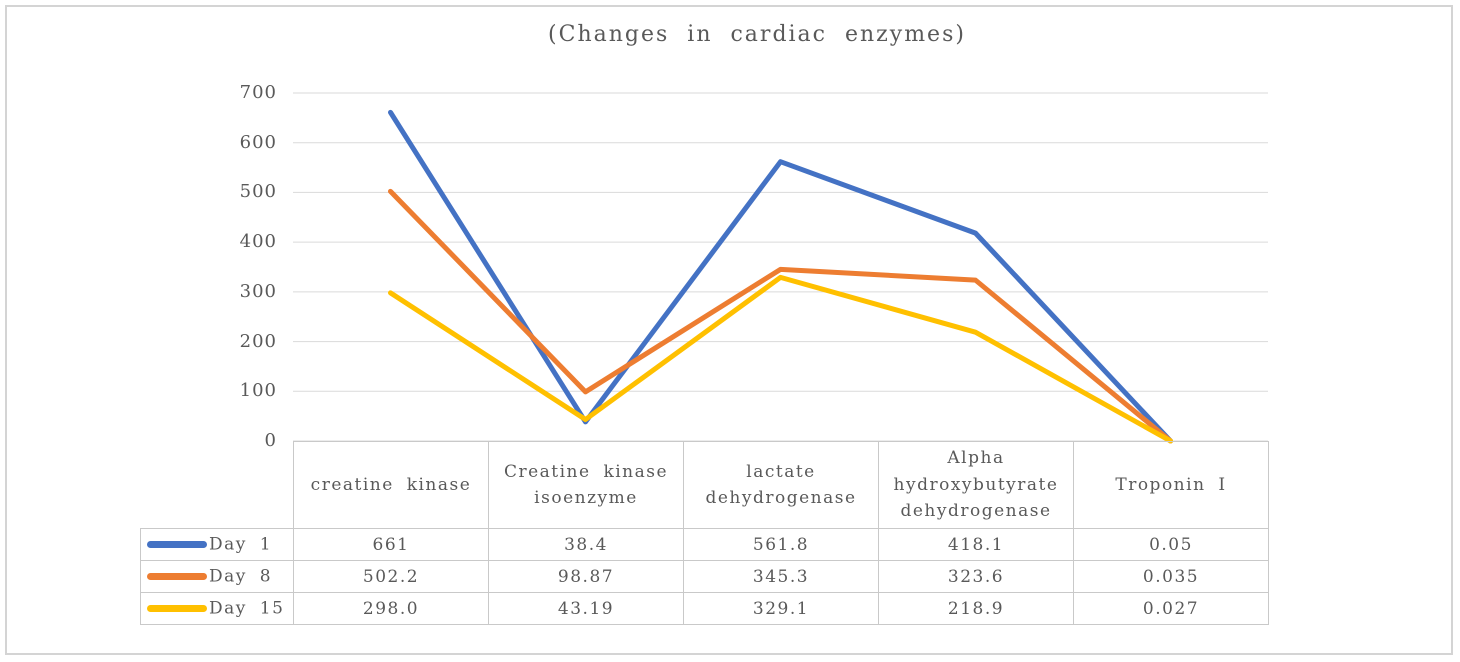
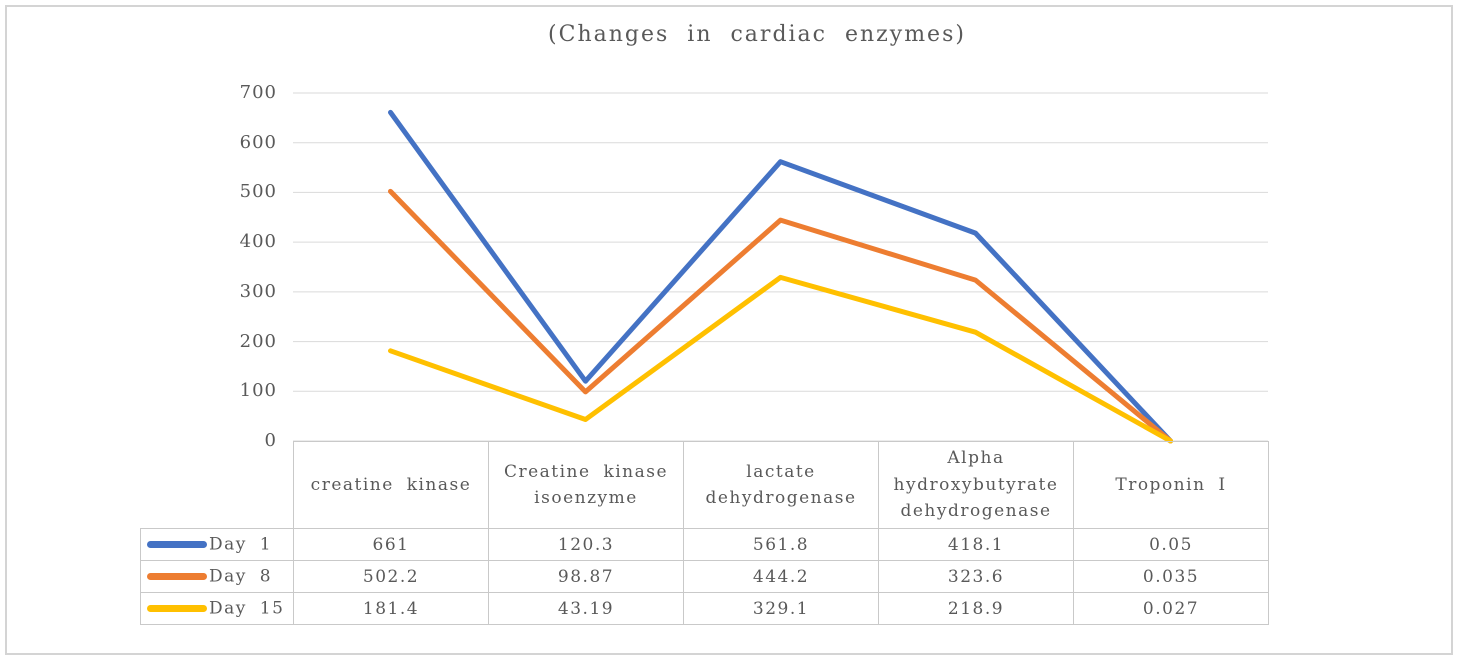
Day 15/creatine kinase: 298.0 -> 181.4
Day 1/Creatine kinase isoenzyme: 38.4 -> 120.3
Day 8/lactate dehydrogenase: 345.3 -> 444.2
